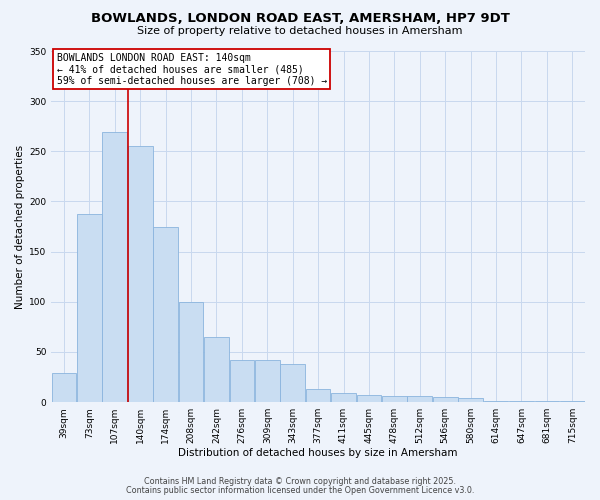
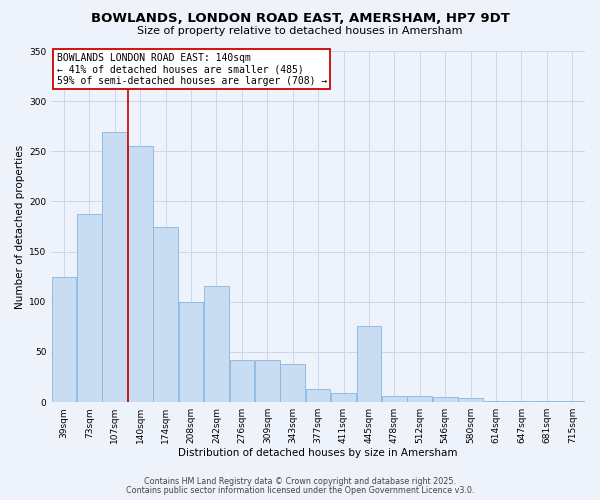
39sqm: 29 -> 125
242sqm: 65 -> 116
445sqm: 7 -> 76
